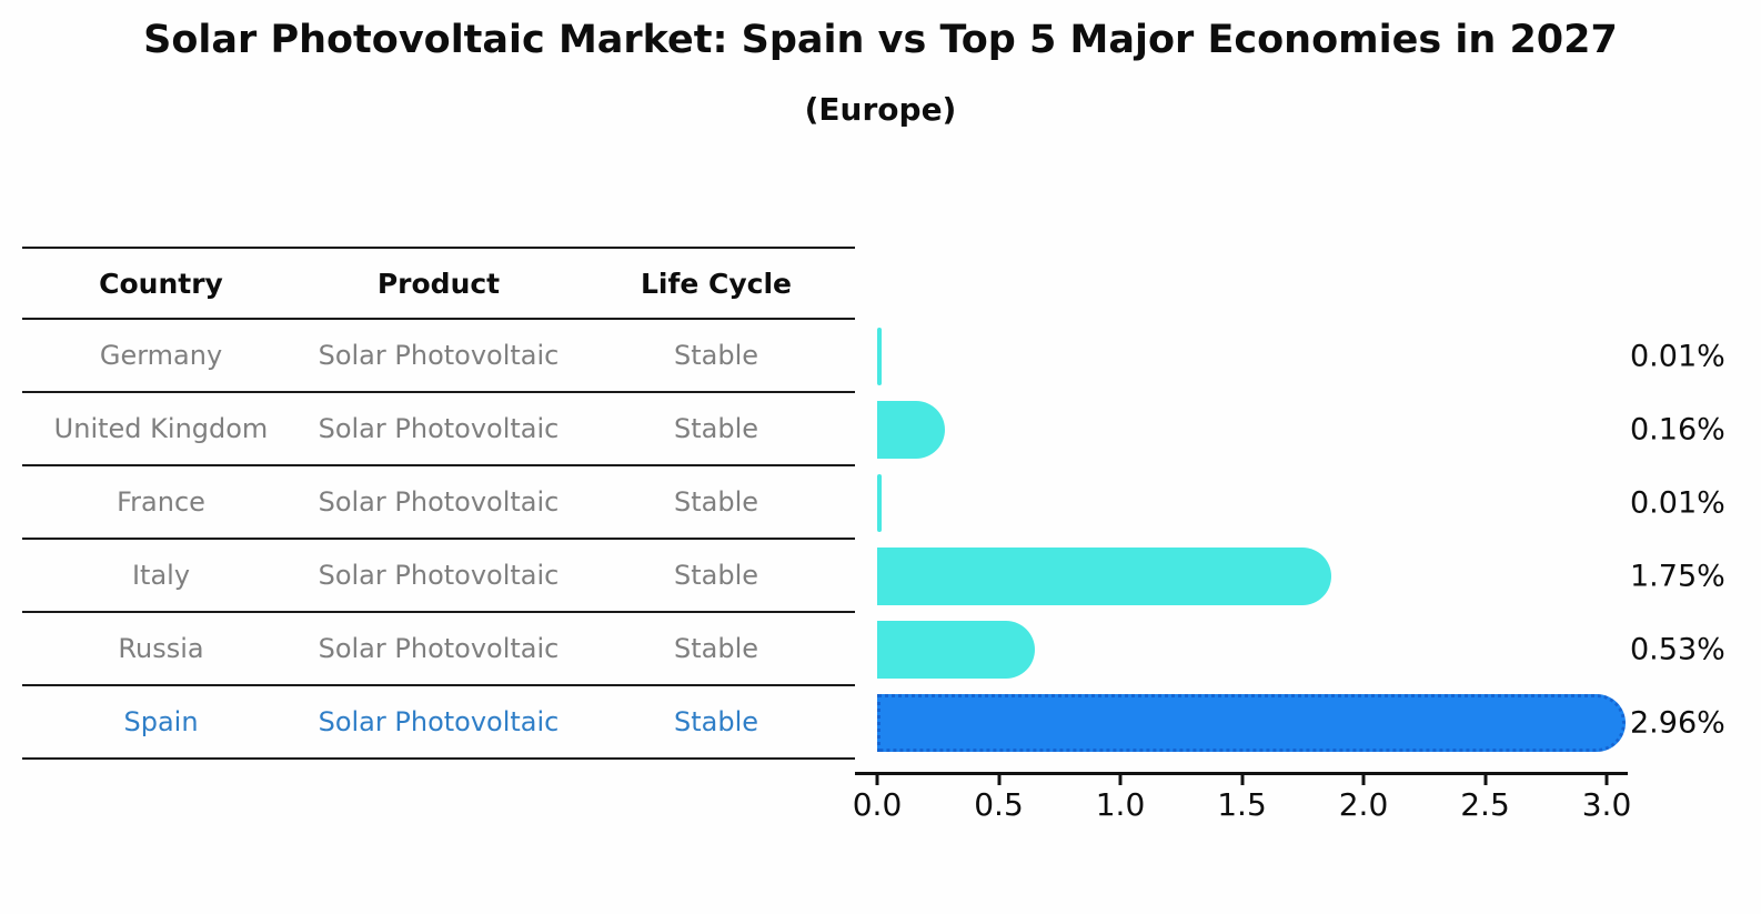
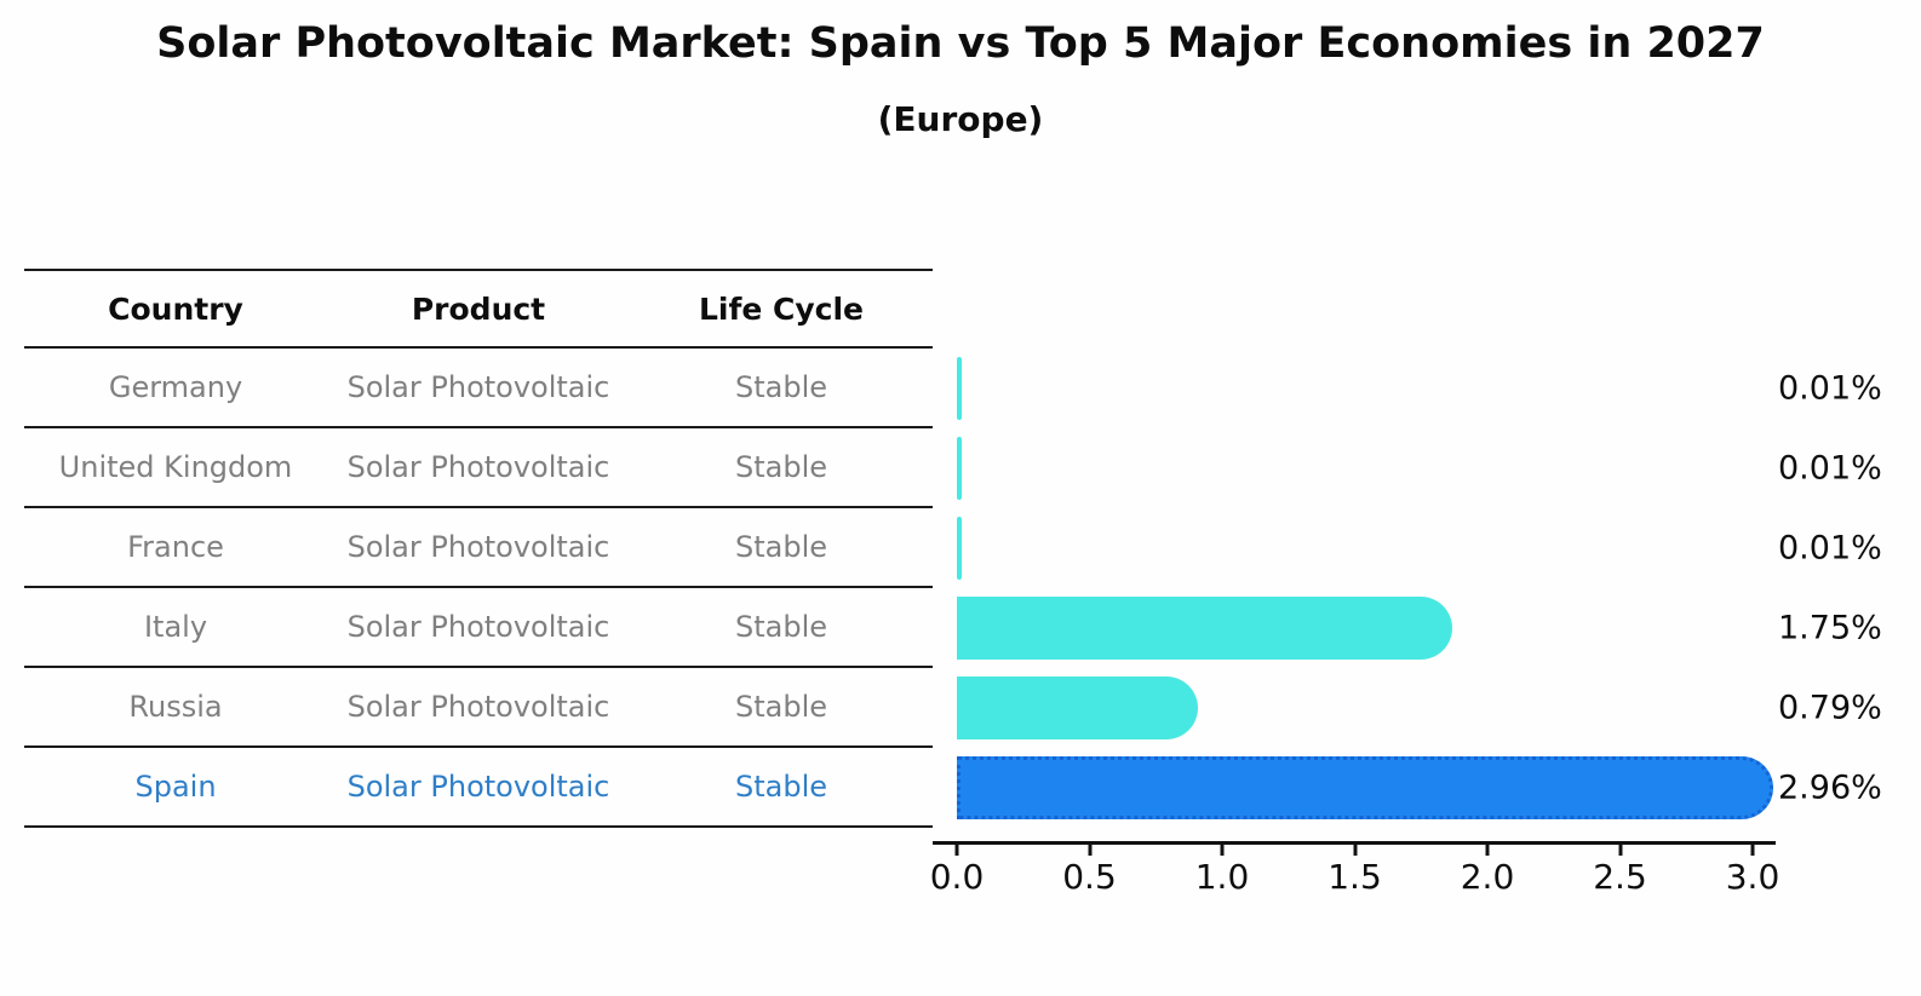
United Kingdom: 0.16% -> 0.01%
Russia: 0.53% -> 0.79%
